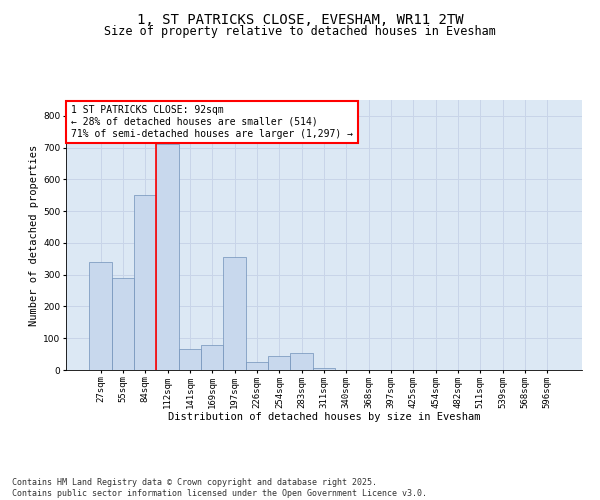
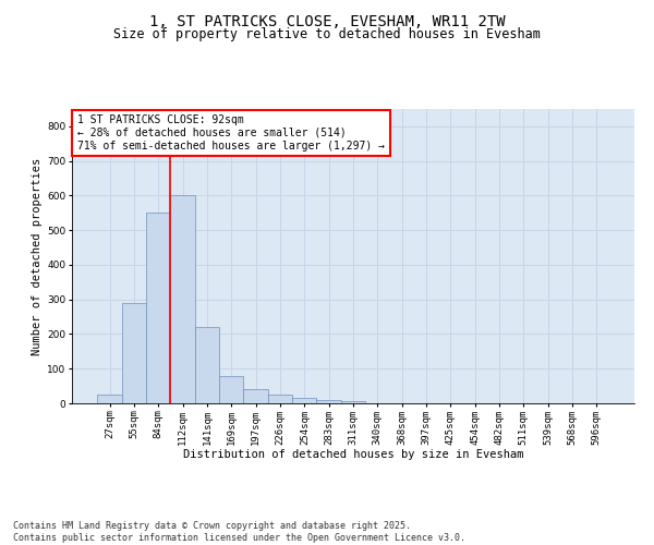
27sqm: 340 -> 25
112sqm: 710 -> 600
141sqm: 65 -> 220
197sqm: 355 -> 40
254sqm: 45 -> 15
283sqm: 55 -> 10
